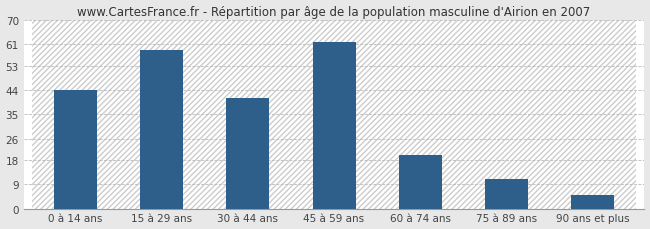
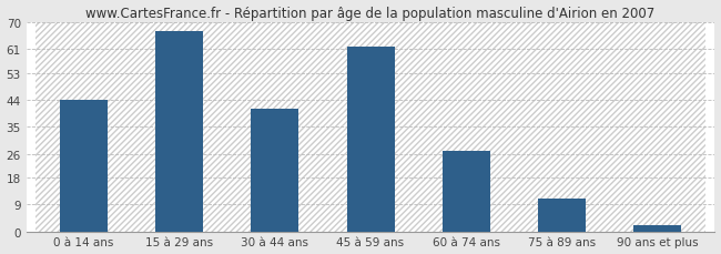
15 à 29 ans: 59 -> 67
60 à 74 ans: 20 -> 27
90 ans et plus: 5 -> 2
